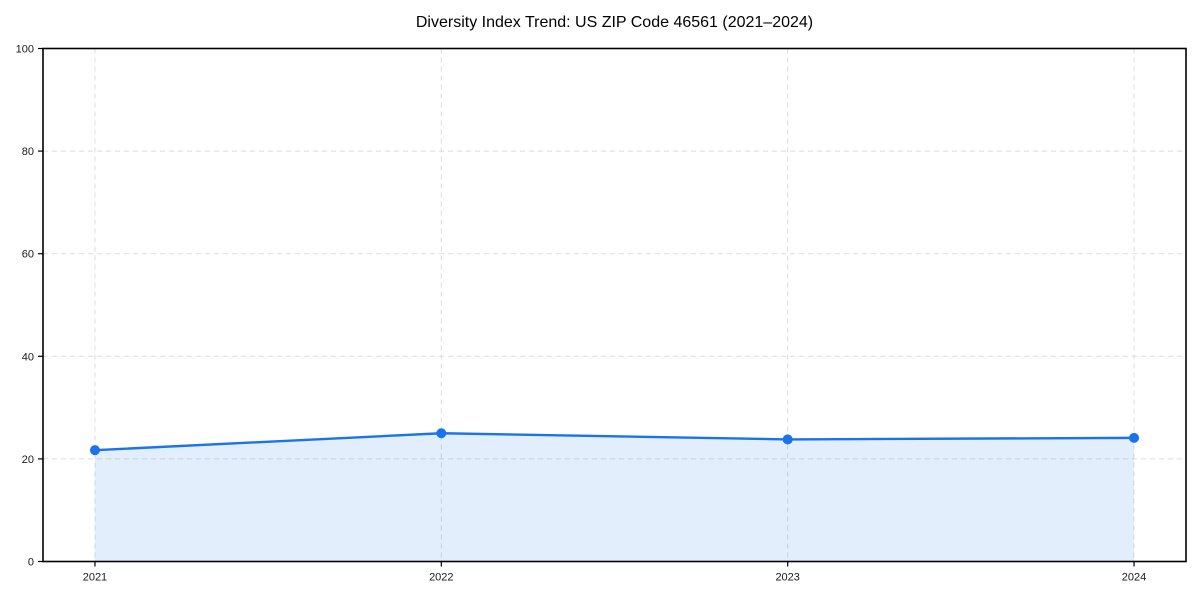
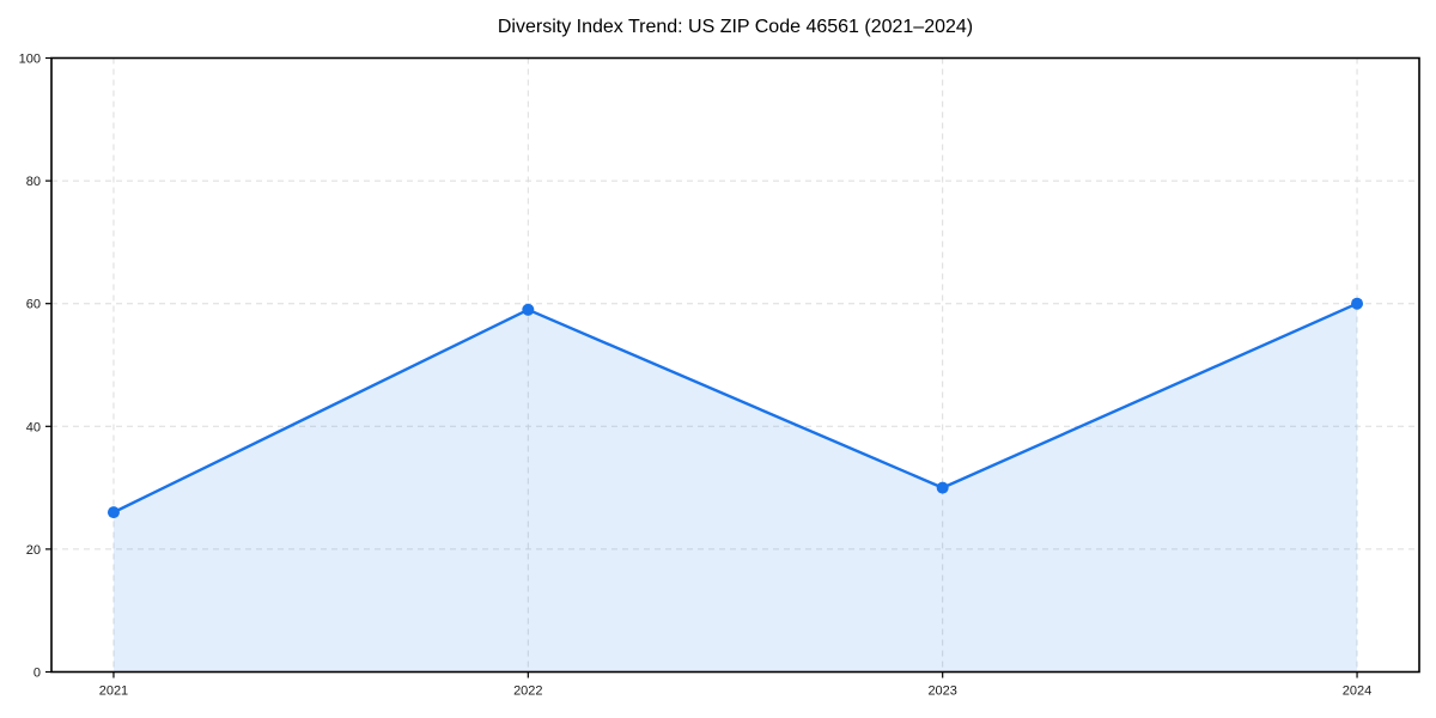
2021: 22 -> 26
2022: 25 -> 59
2023: 24 -> 30
2024: 24 -> 60
